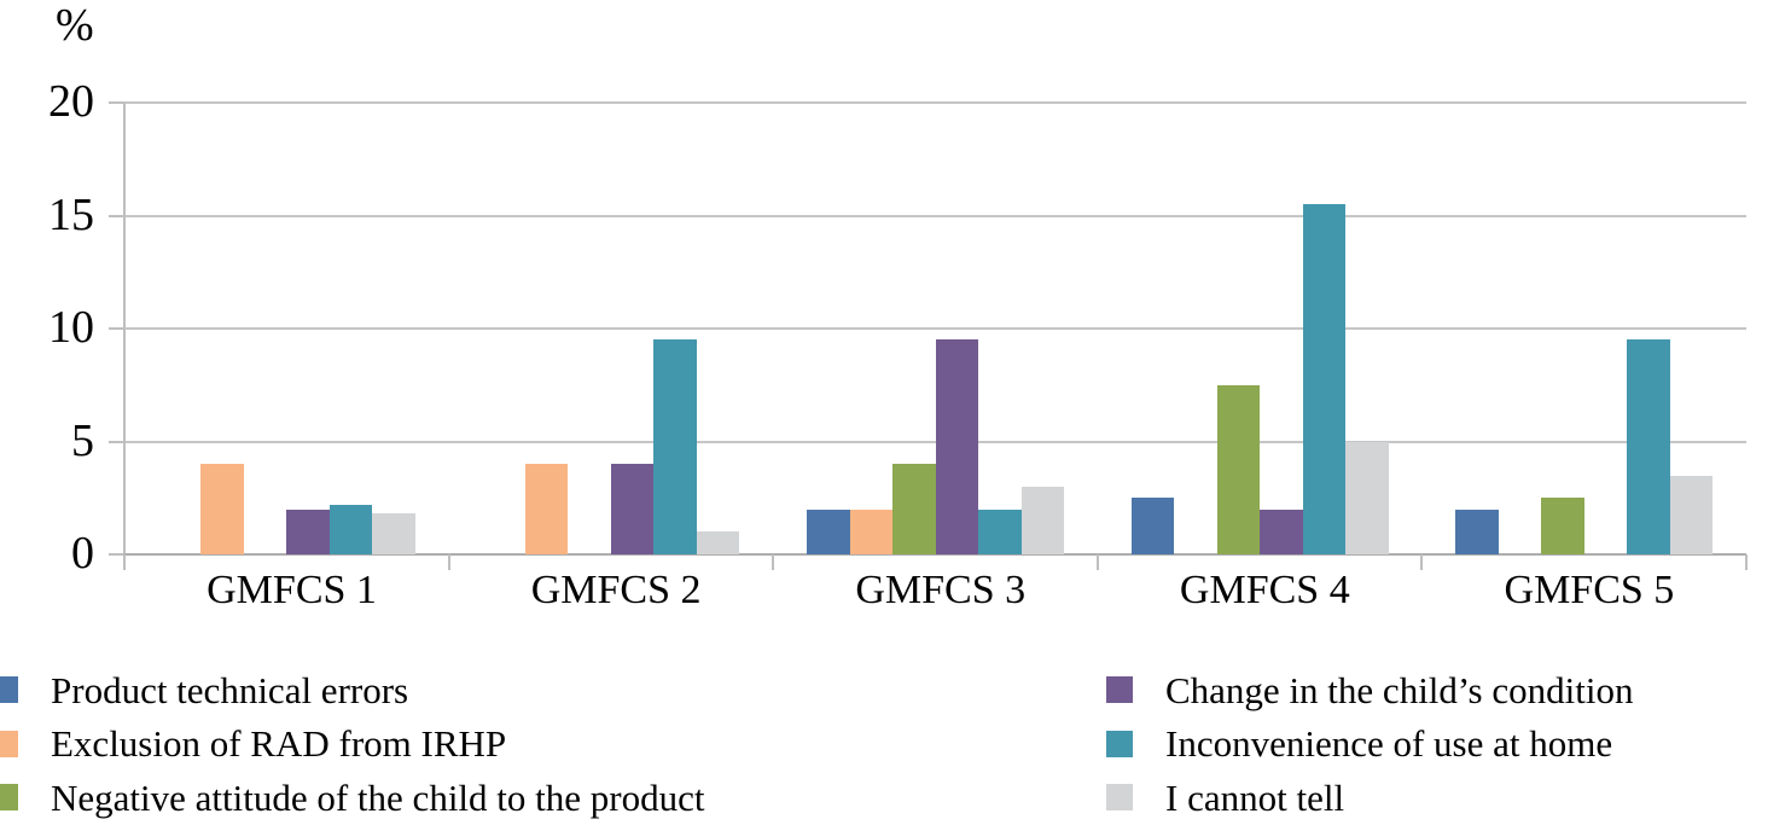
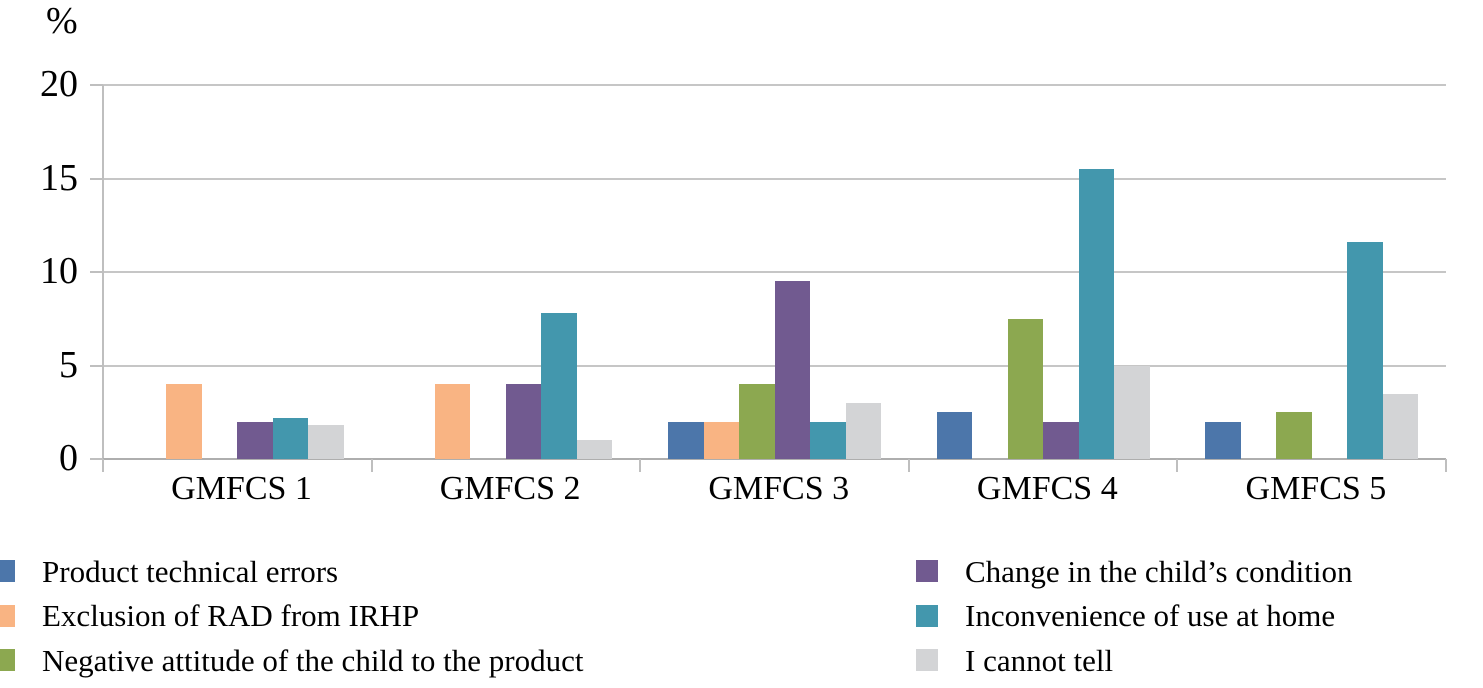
Inconvenience of use at home/GMFCS 2: 9.5 -> 7.8
Inconvenience of use at home/GMFCS 5: 9.5 -> 11.6
